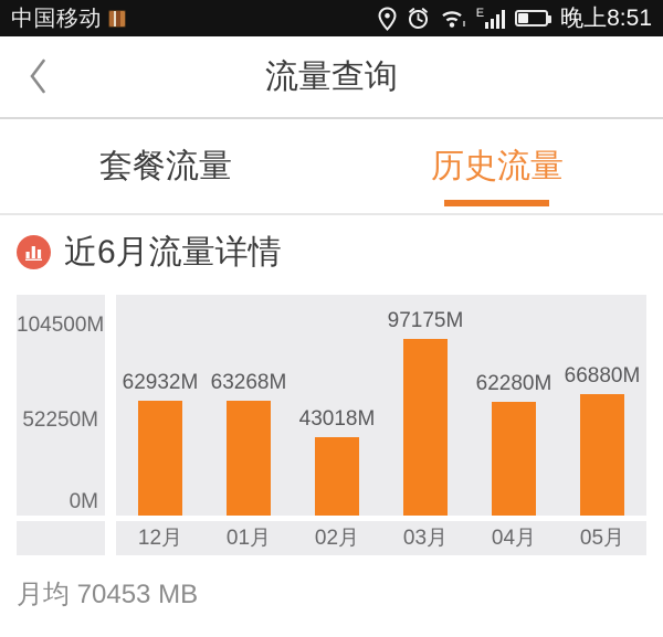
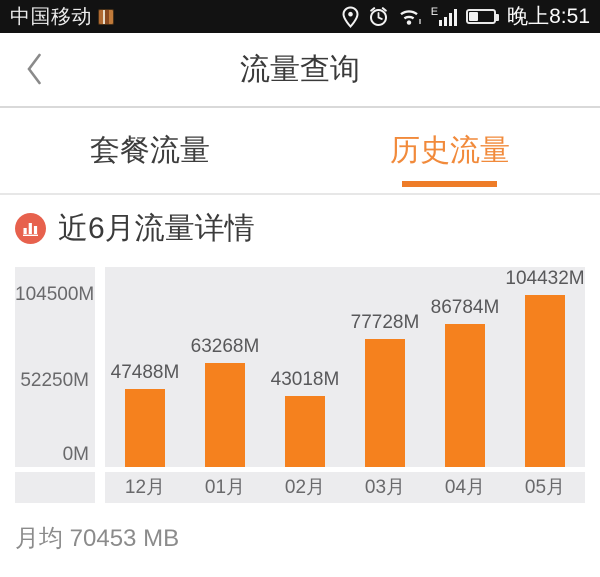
12月: 62932M -> 47488M
03月: 97175M -> 77728M
04月: 62280M -> 86784M
05月: 66880M -> 104432M
